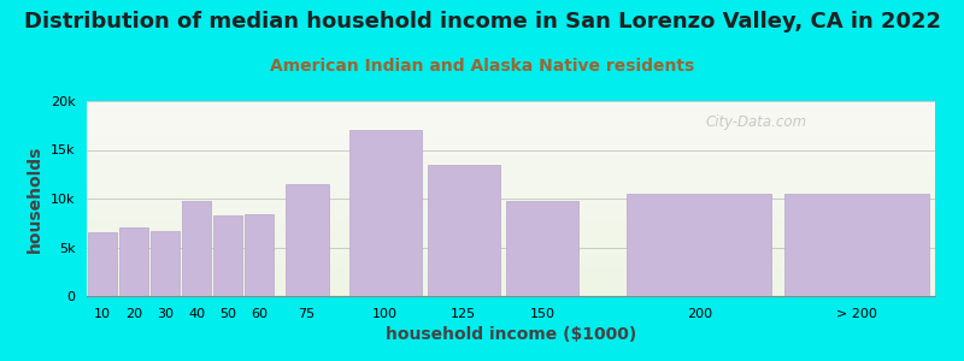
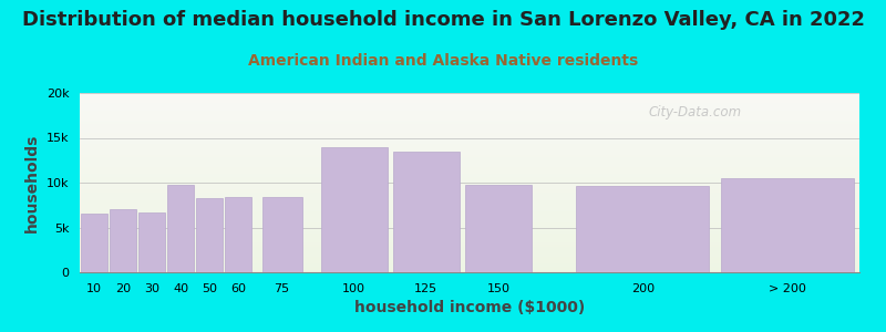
75: 11.5k -> 8.4k
100: 17.0k -> 14.0k
200: 10.5k -> 9.6k
